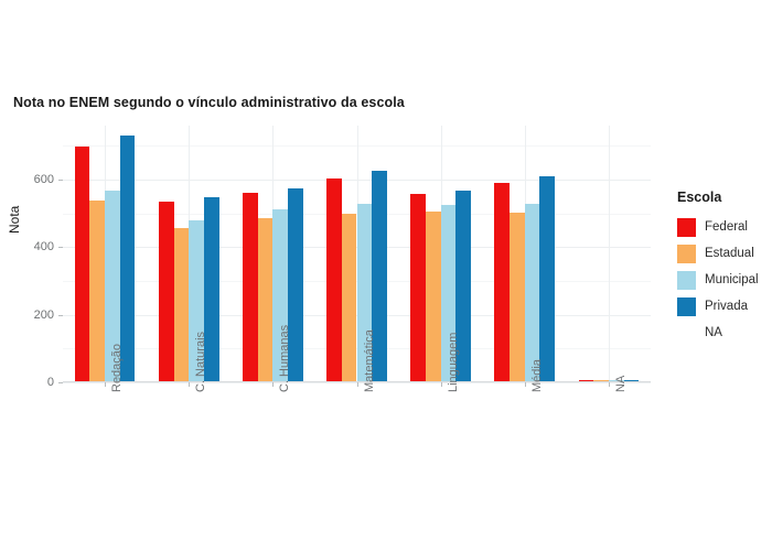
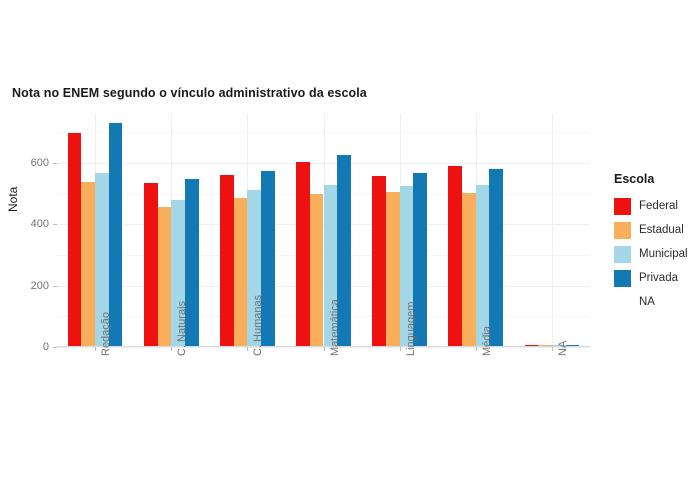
Privada/Média: 610 -> 580
